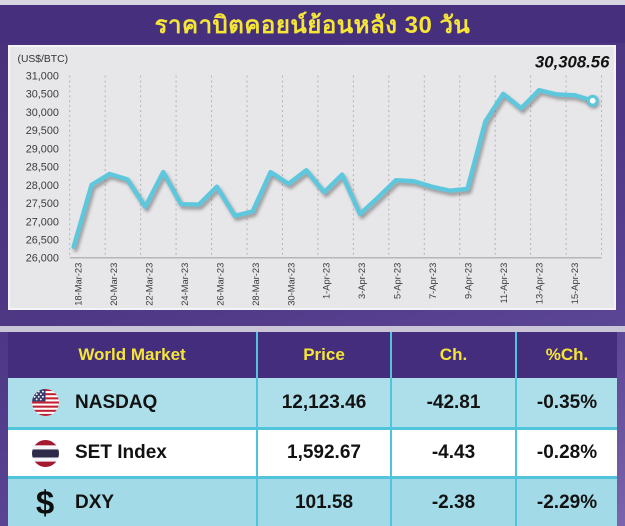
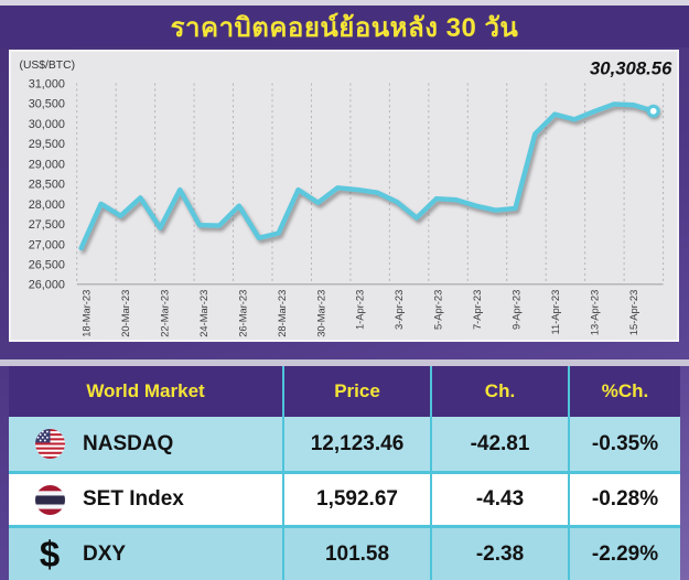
18-Mar-23: 26300 -> 26900
20-Mar-23: 28300 -> 27700
1-Apr-23: 27800 -> 28400
3-Apr-23: 27200 -> 28000
11-Apr-23: 30500 -> 30200
13-Apr-23: 30600 -> 30300
